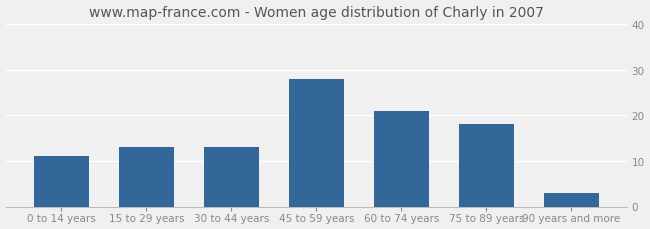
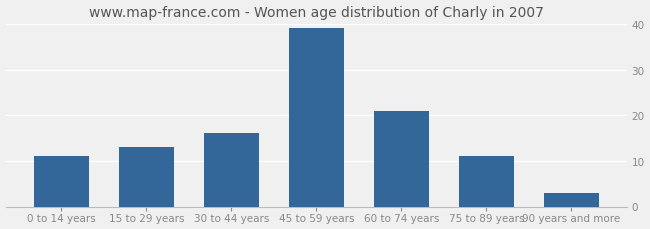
30 to 44 years: 13 -> 16
45 to 59 years: 28 -> 39
75 to 89 years: 18 -> 11
